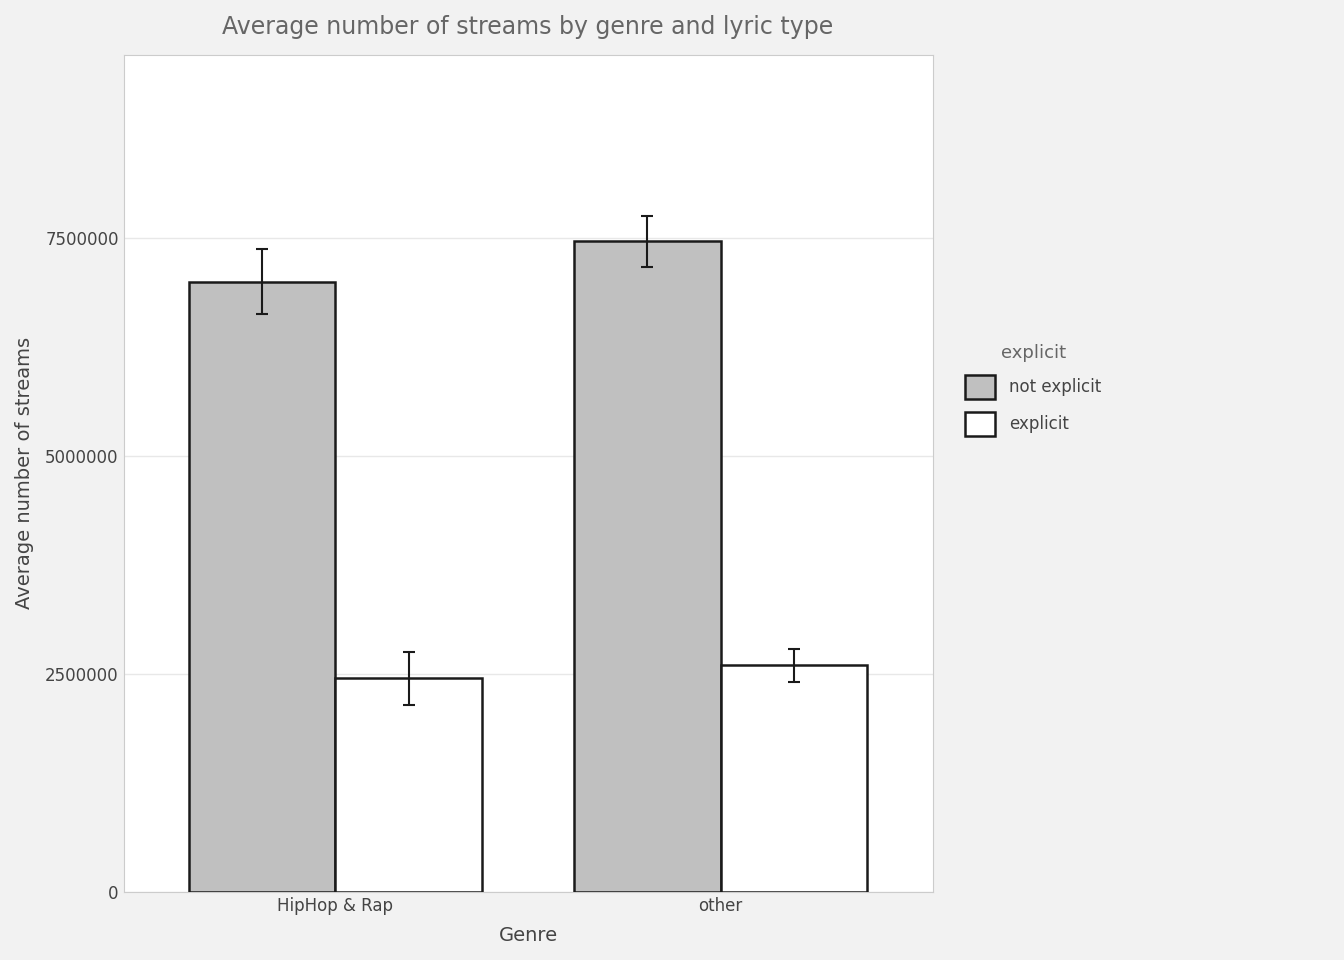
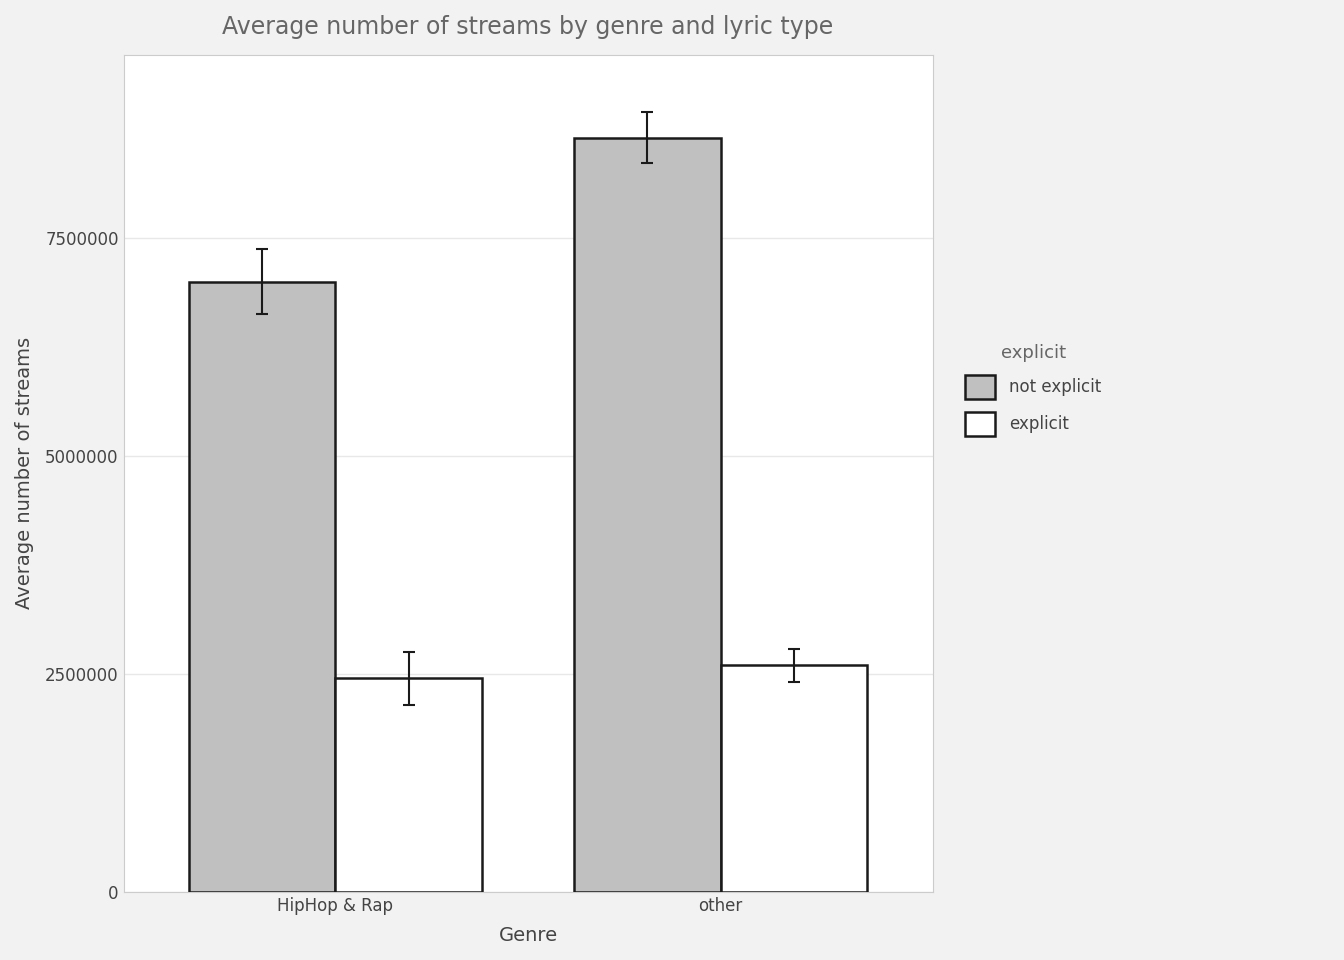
not explicit/other: 7460000 -> 8650000
